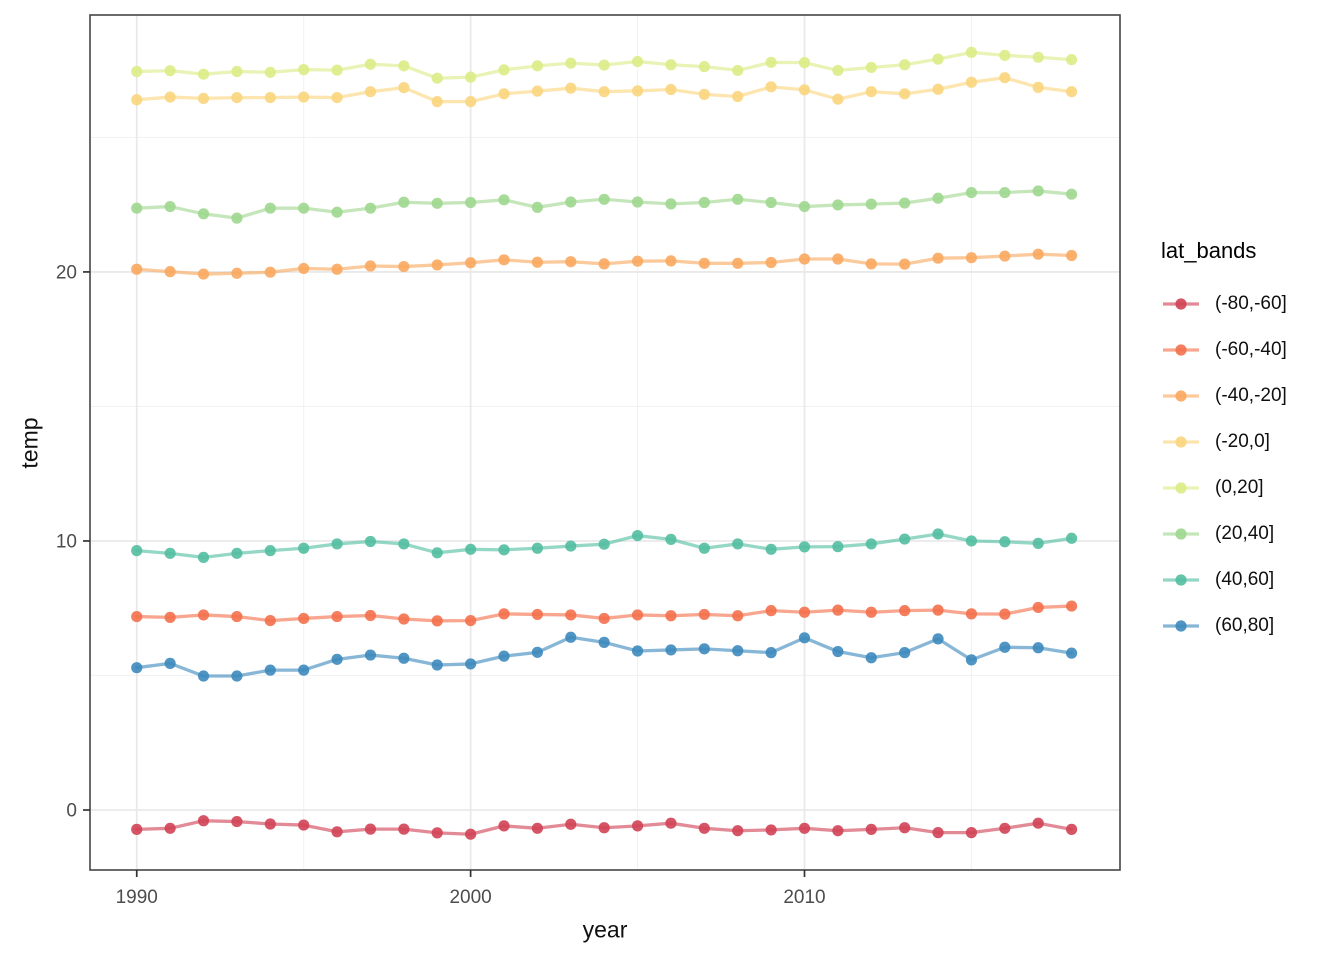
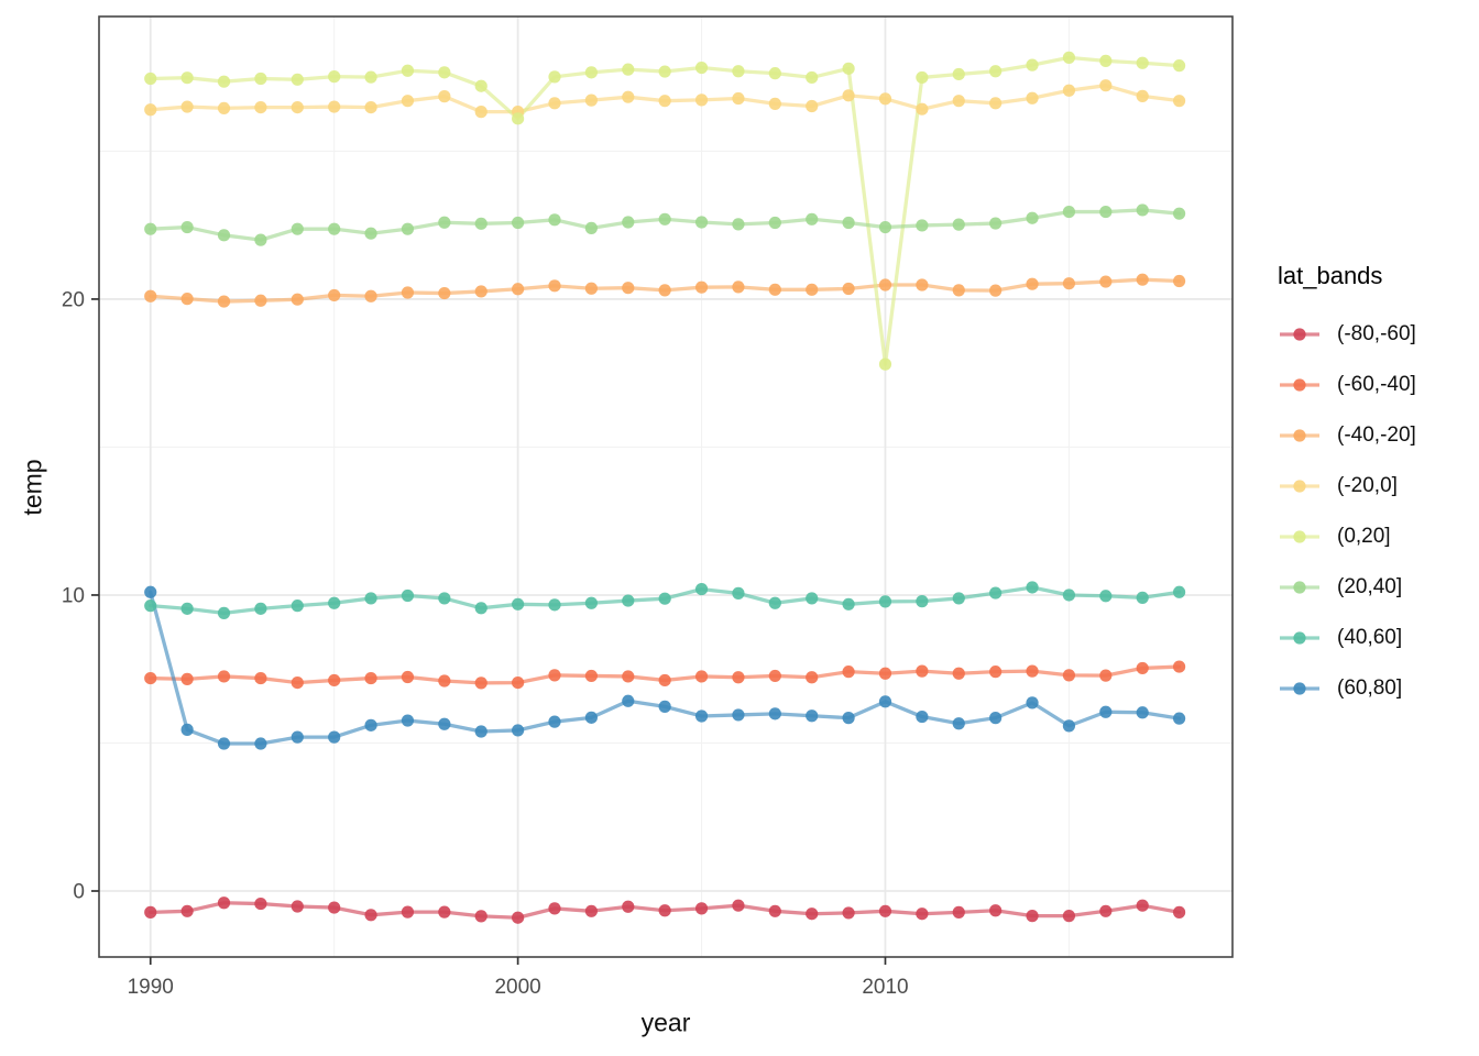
(60,80]/1990: 5.3 -> 10.1
(0,20]/2000: 27.2 -> 26.1
(0,20]/2010: 27.8 -> 17.8
